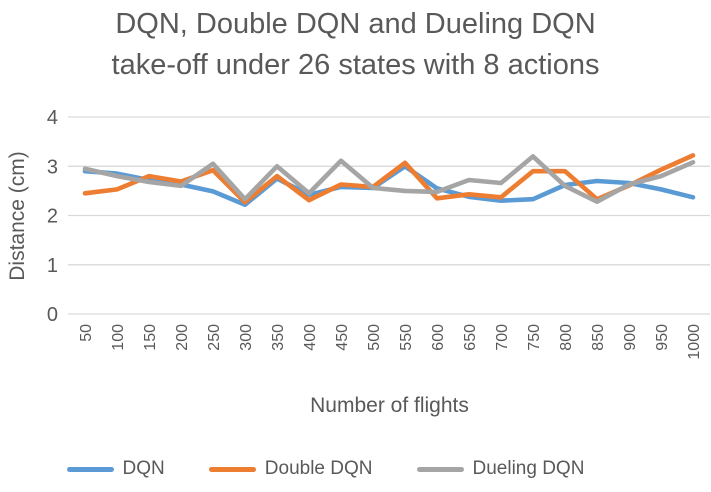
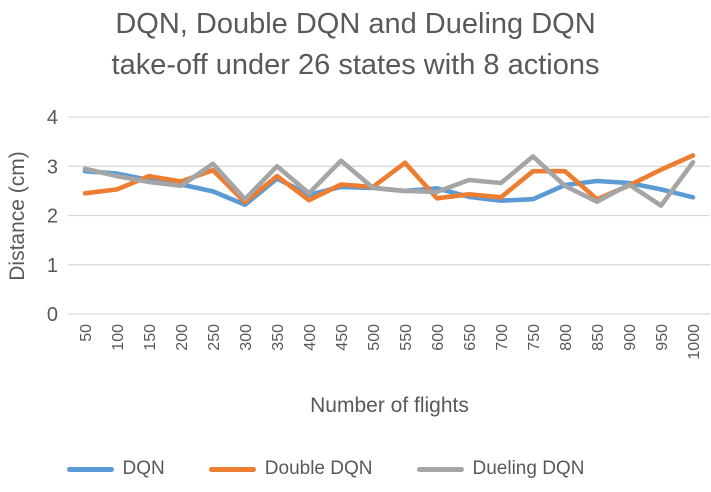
DQN/550: 3.0 -> 2.5
Dueling DQN/950: 2.8 -> 2.2
